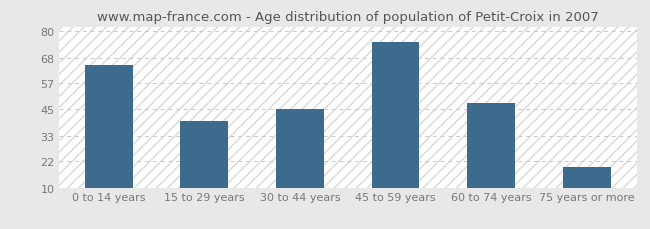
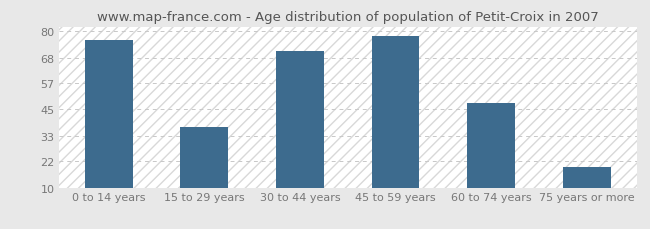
0 to 14 years: 65 -> 76
15 to 29 years: 40 -> 37
30 to 44 years: 45 -> 71
45 to 59 years: 75 -> 78
